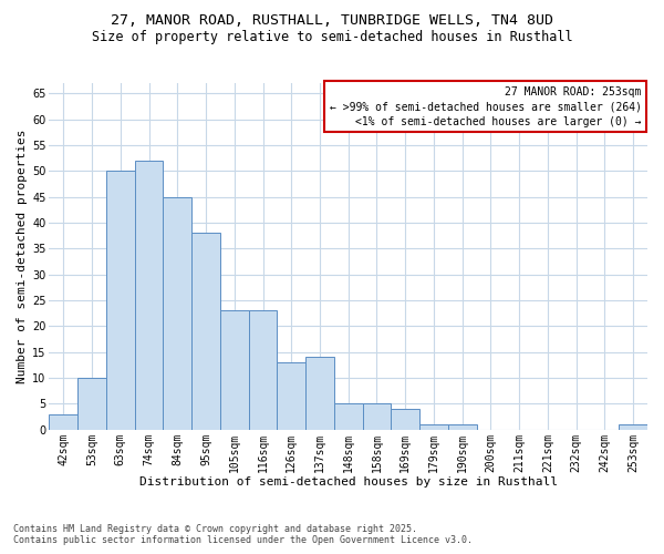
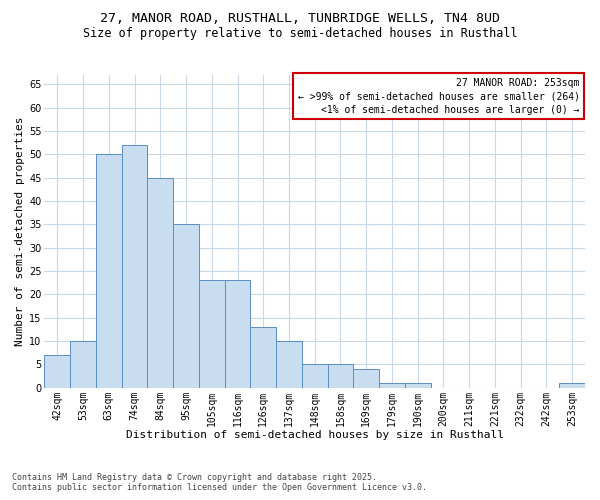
42sqm: 3 -> 7
95sqm: 38 -> 35
137sqm: 14 -> 10
